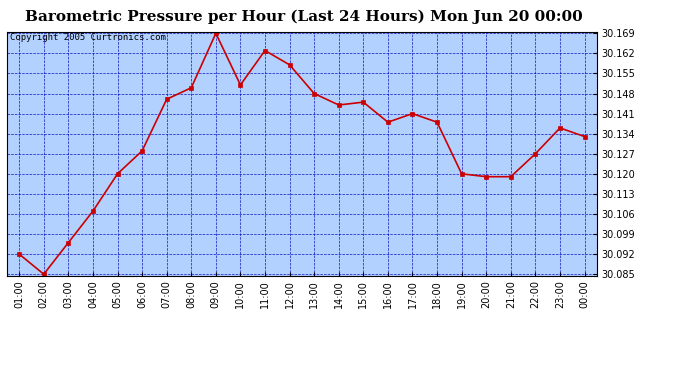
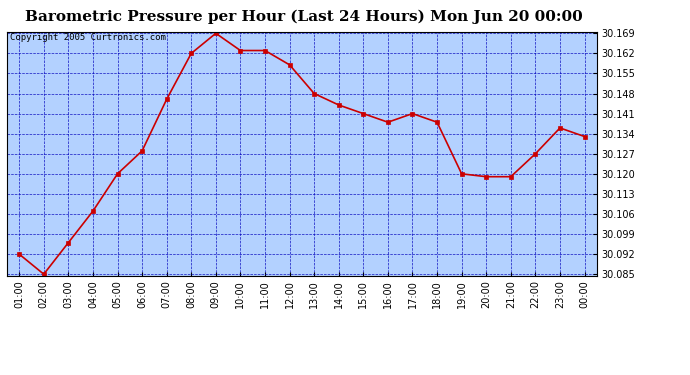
08:00: 30.150 -> 30.162
10:00: 30.151 -> 30.163
15:00: 30.145 -> 30.141
